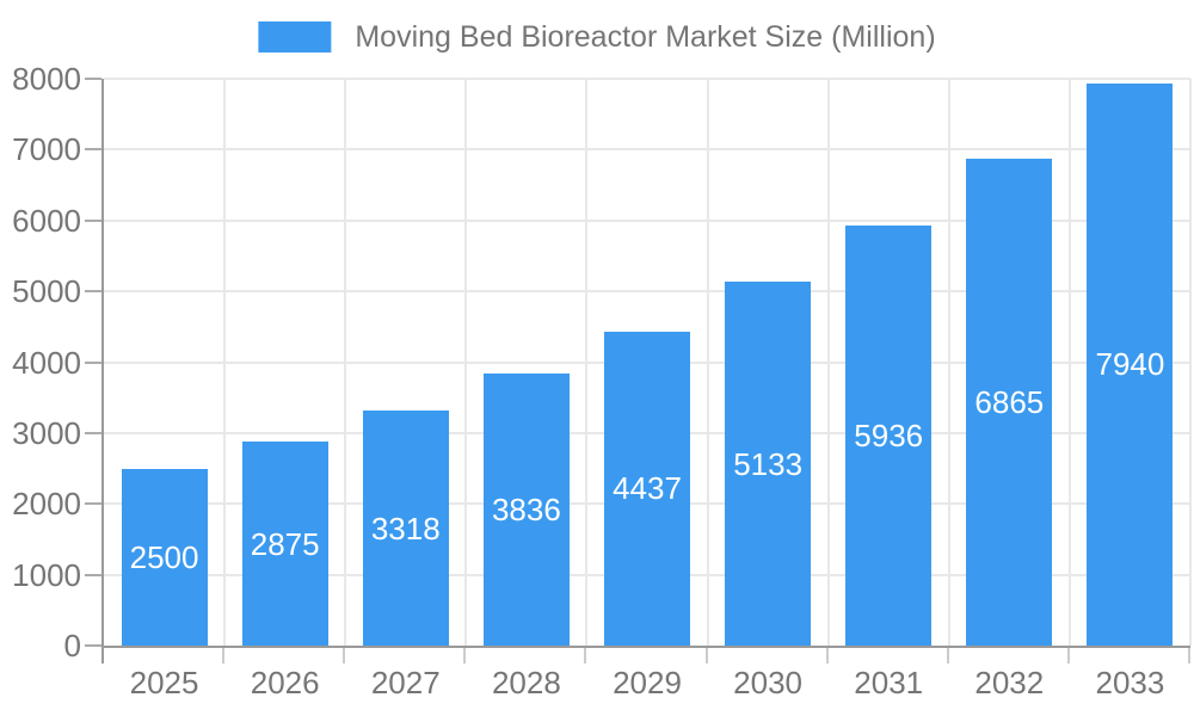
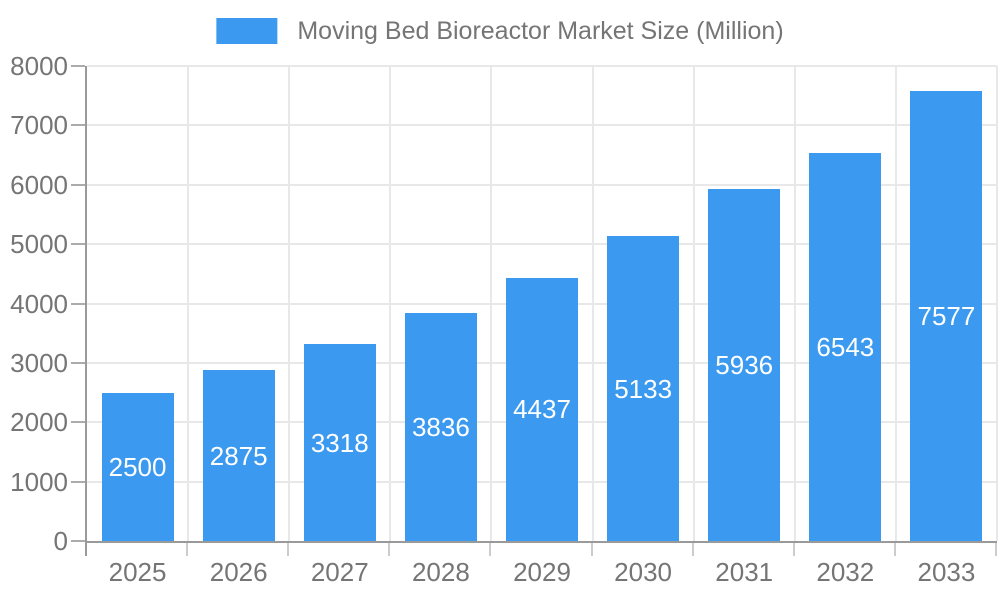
2032: 6865 -> 6543
2033: 7940 -> 7577
